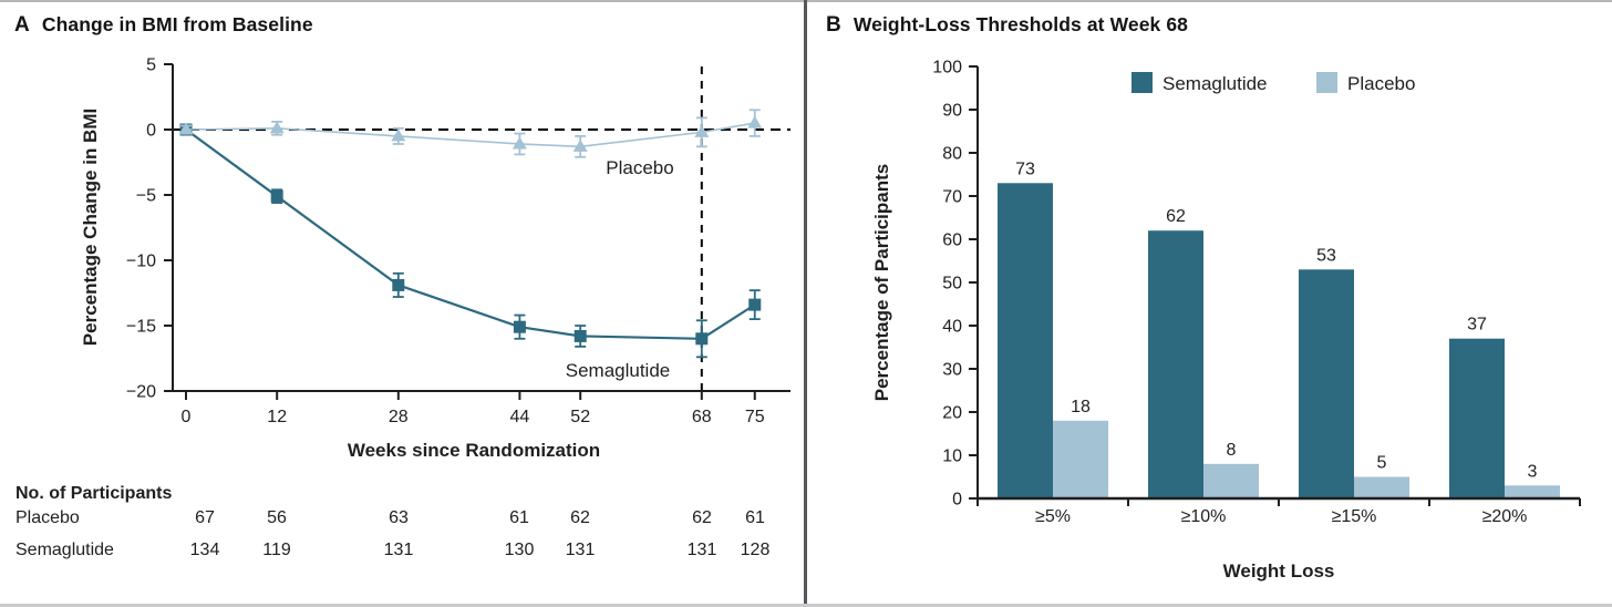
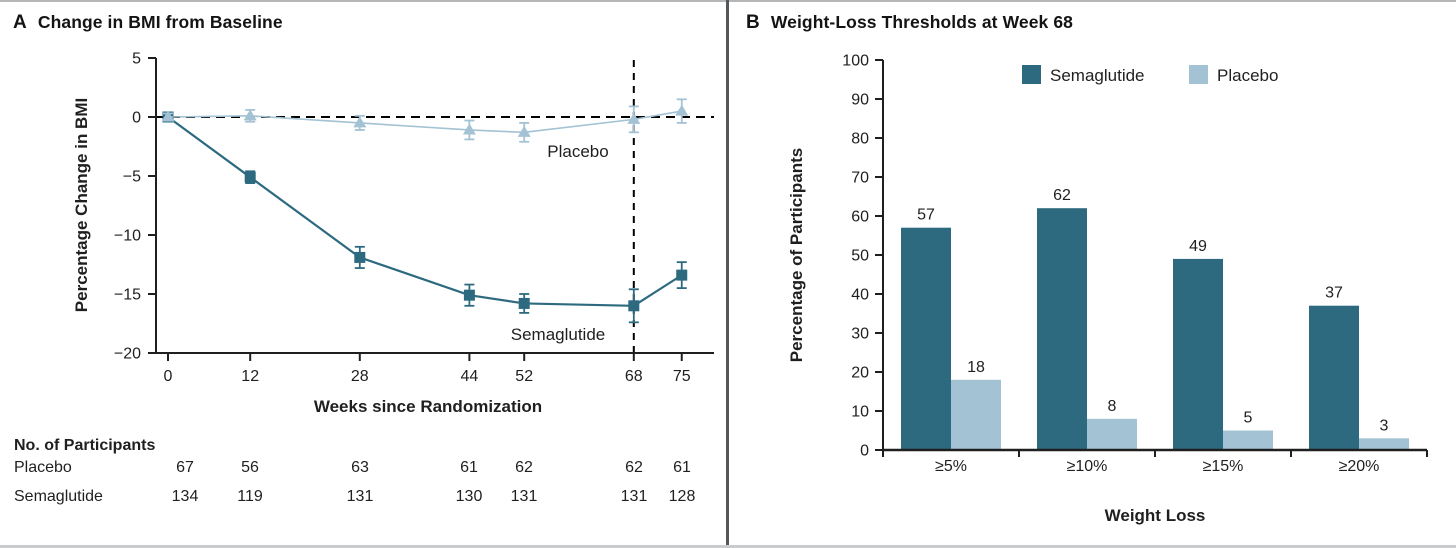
Weight-Loss Thresholds at Week 68/Semaglutide/≥5%: 73 -> 57
Weight-Loss Thresholds at Week 68/Semaglutide/≥15%: 53 -> 49
